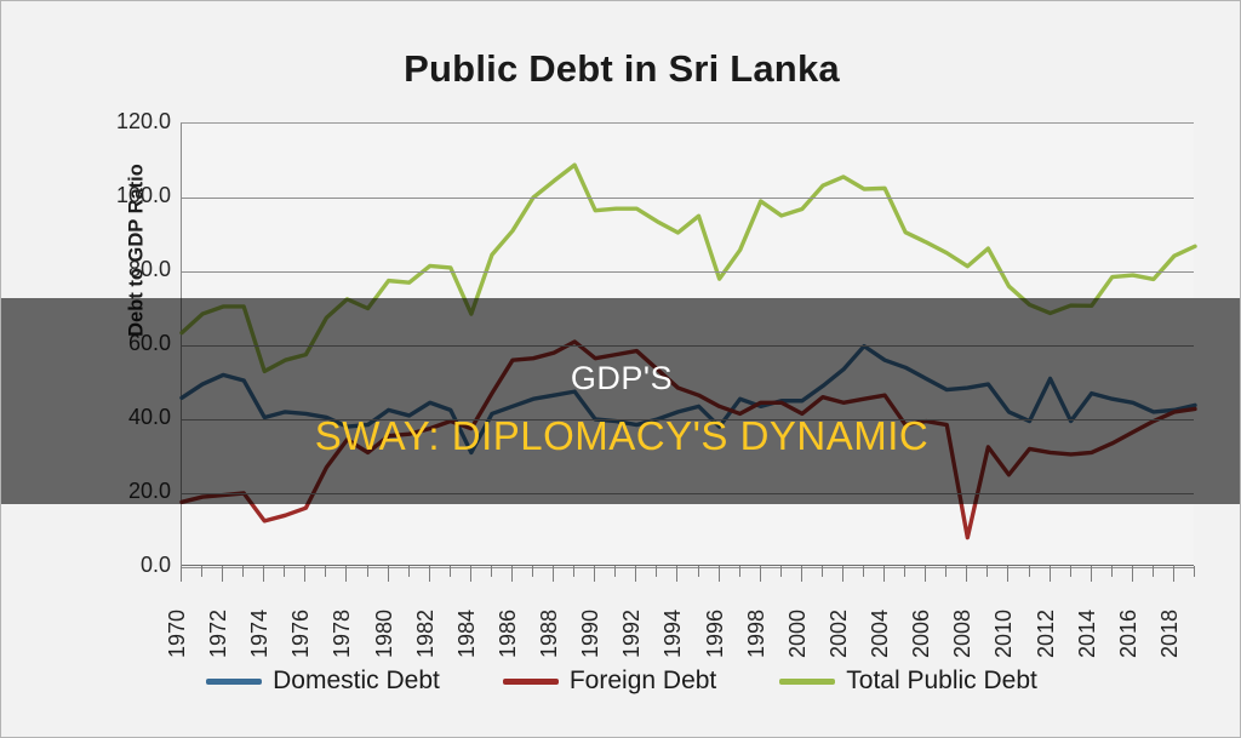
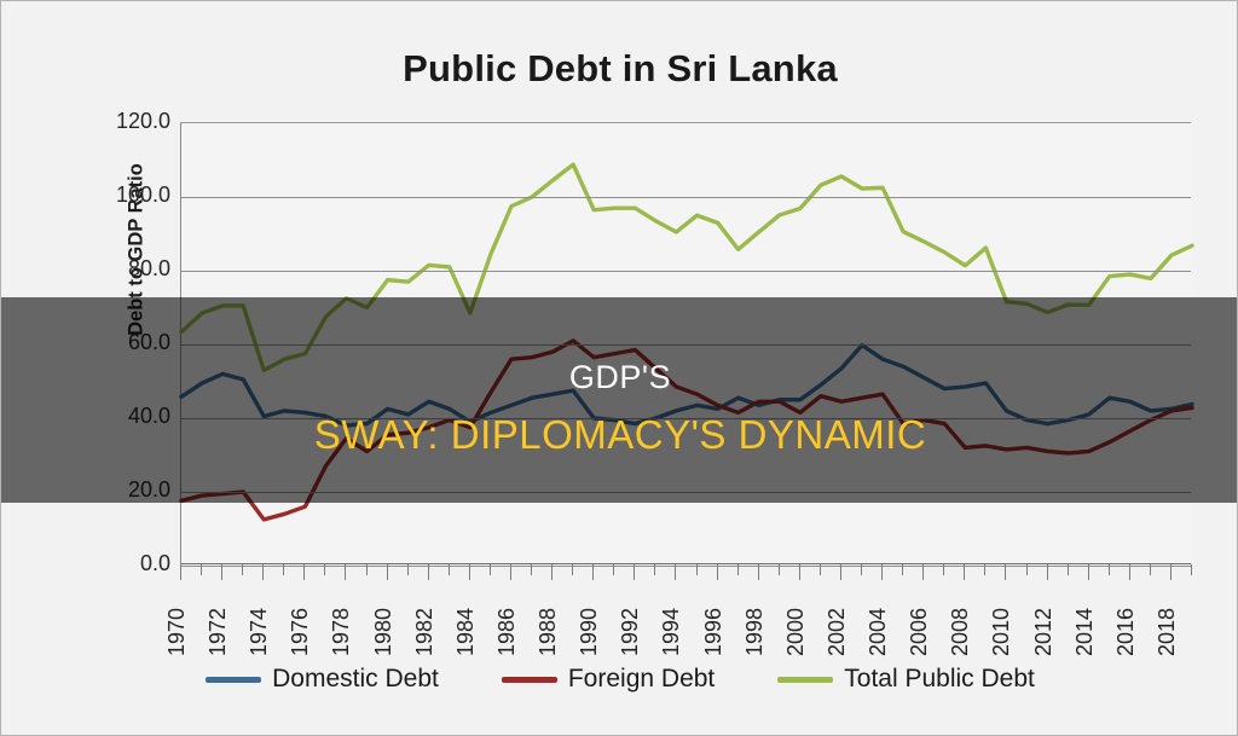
Domestic Debt/1984: 31 -> 39
Total Public Debt/1986: 91 -> 98
Domestic Debt/1996: 38 -> 42
Total Public Debt/1996: 78 -> 93
Total Public Debt/1998: 99 -> 90
Foreign Debt/2008: 8 -> 32
Foreign Debt/2010: 25 -> 32
Total Public Debt/2010: 76 -> 72
Domestic Debt/2012: 51 -> 38
Domestic Debt/2014: 47 -> 41
